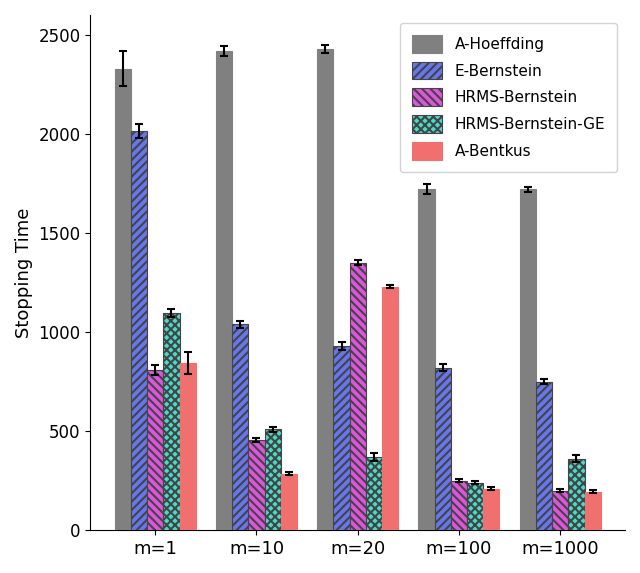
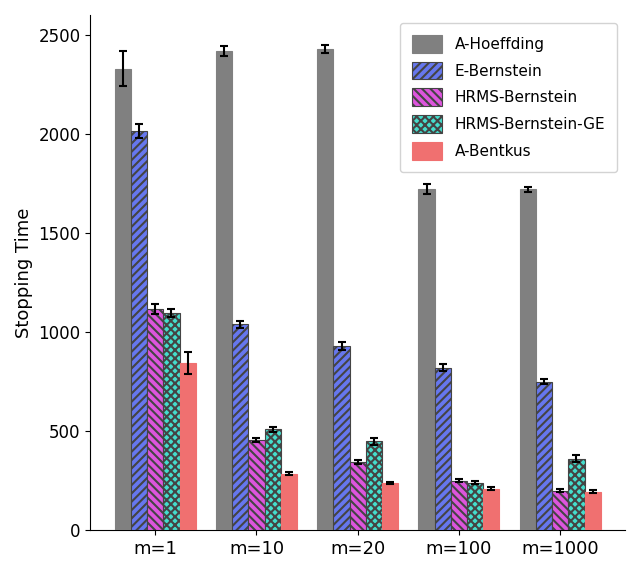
HRMS-Bernstein/m=1: 810 -> 1120
HRMS-Bernstein/m=20: 1350 -> 340
HRMS-Bernstein-GE/m=20: 370 -> 450
A-Bentkus/m=20: 1230 -> 240
